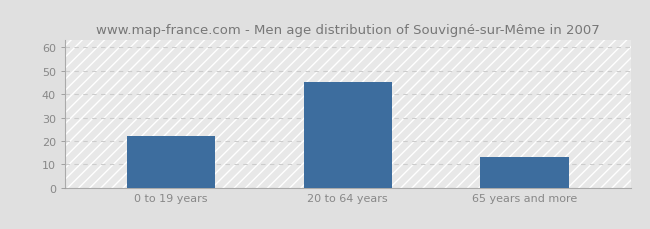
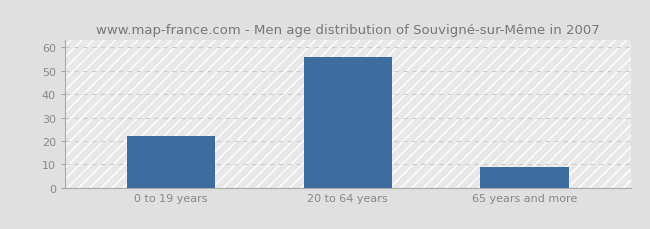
20 to 64 years: 45 -> 56
65 years and more: 13 -> 9
